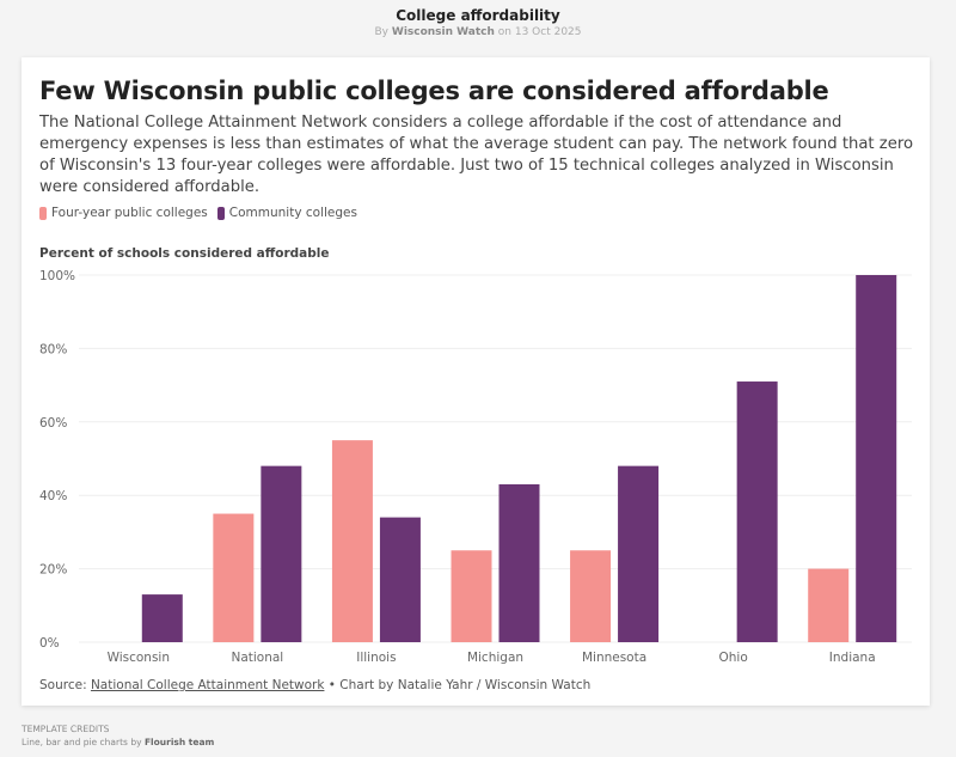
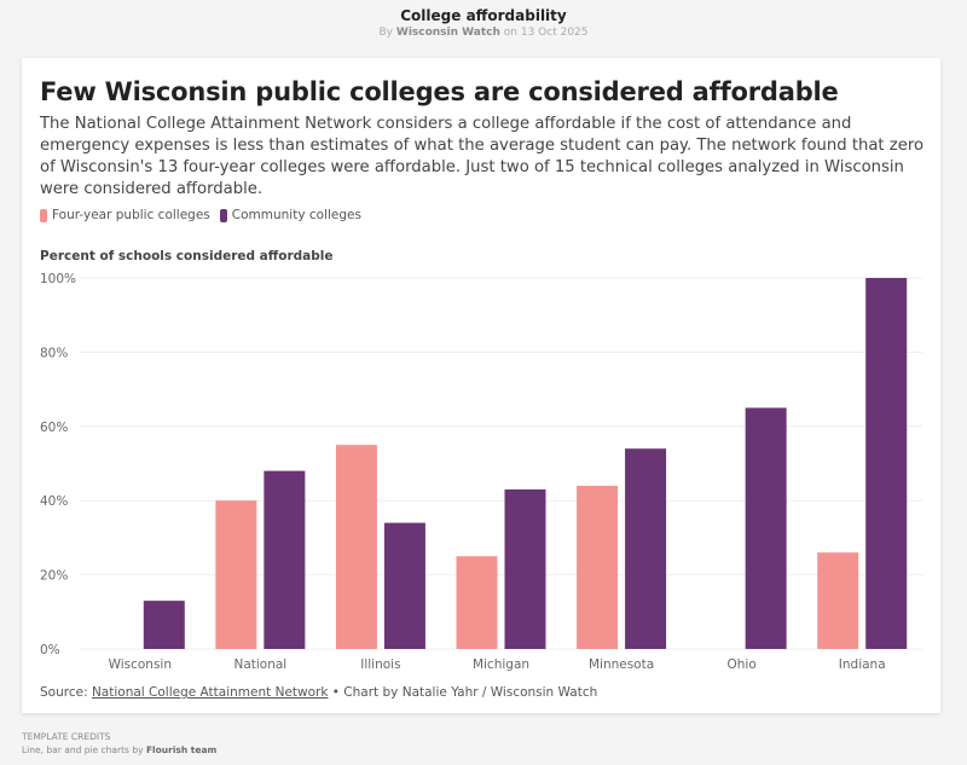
Four-year public colleges/National: 35% -> 40%
Four-year public colleges/Minnesota: 25% -> 44%
Community colleges/Minnesota: 48% -> 54%
Community colleges/Ohio: 71% -> 65%
Four-year public colleges/Indiana: 20% -> 26%
